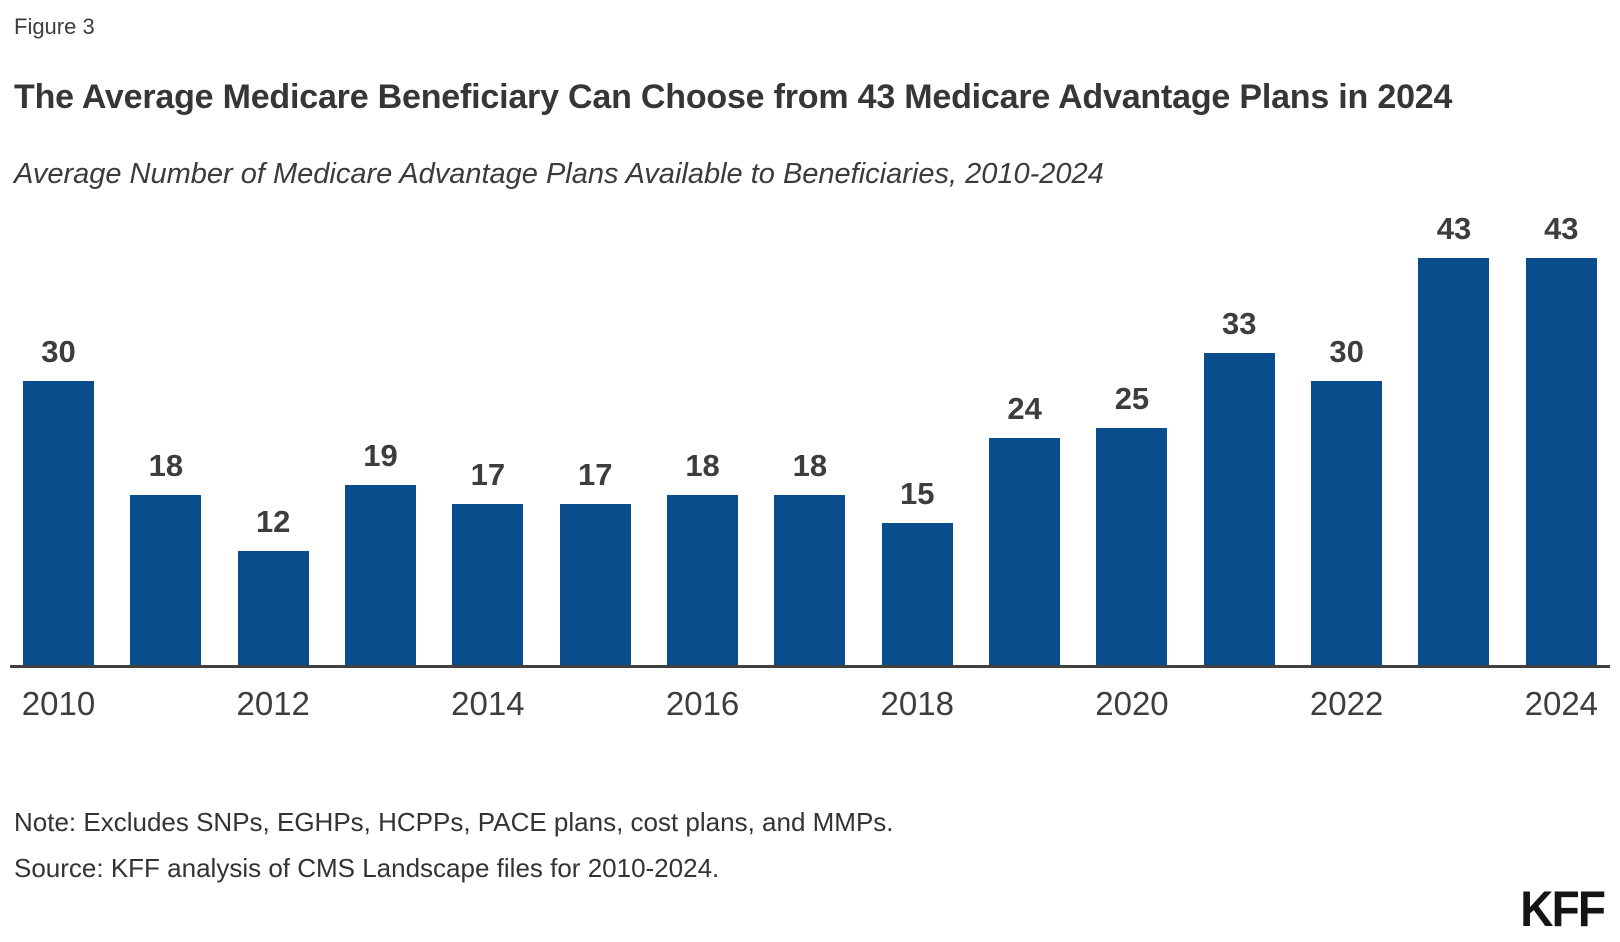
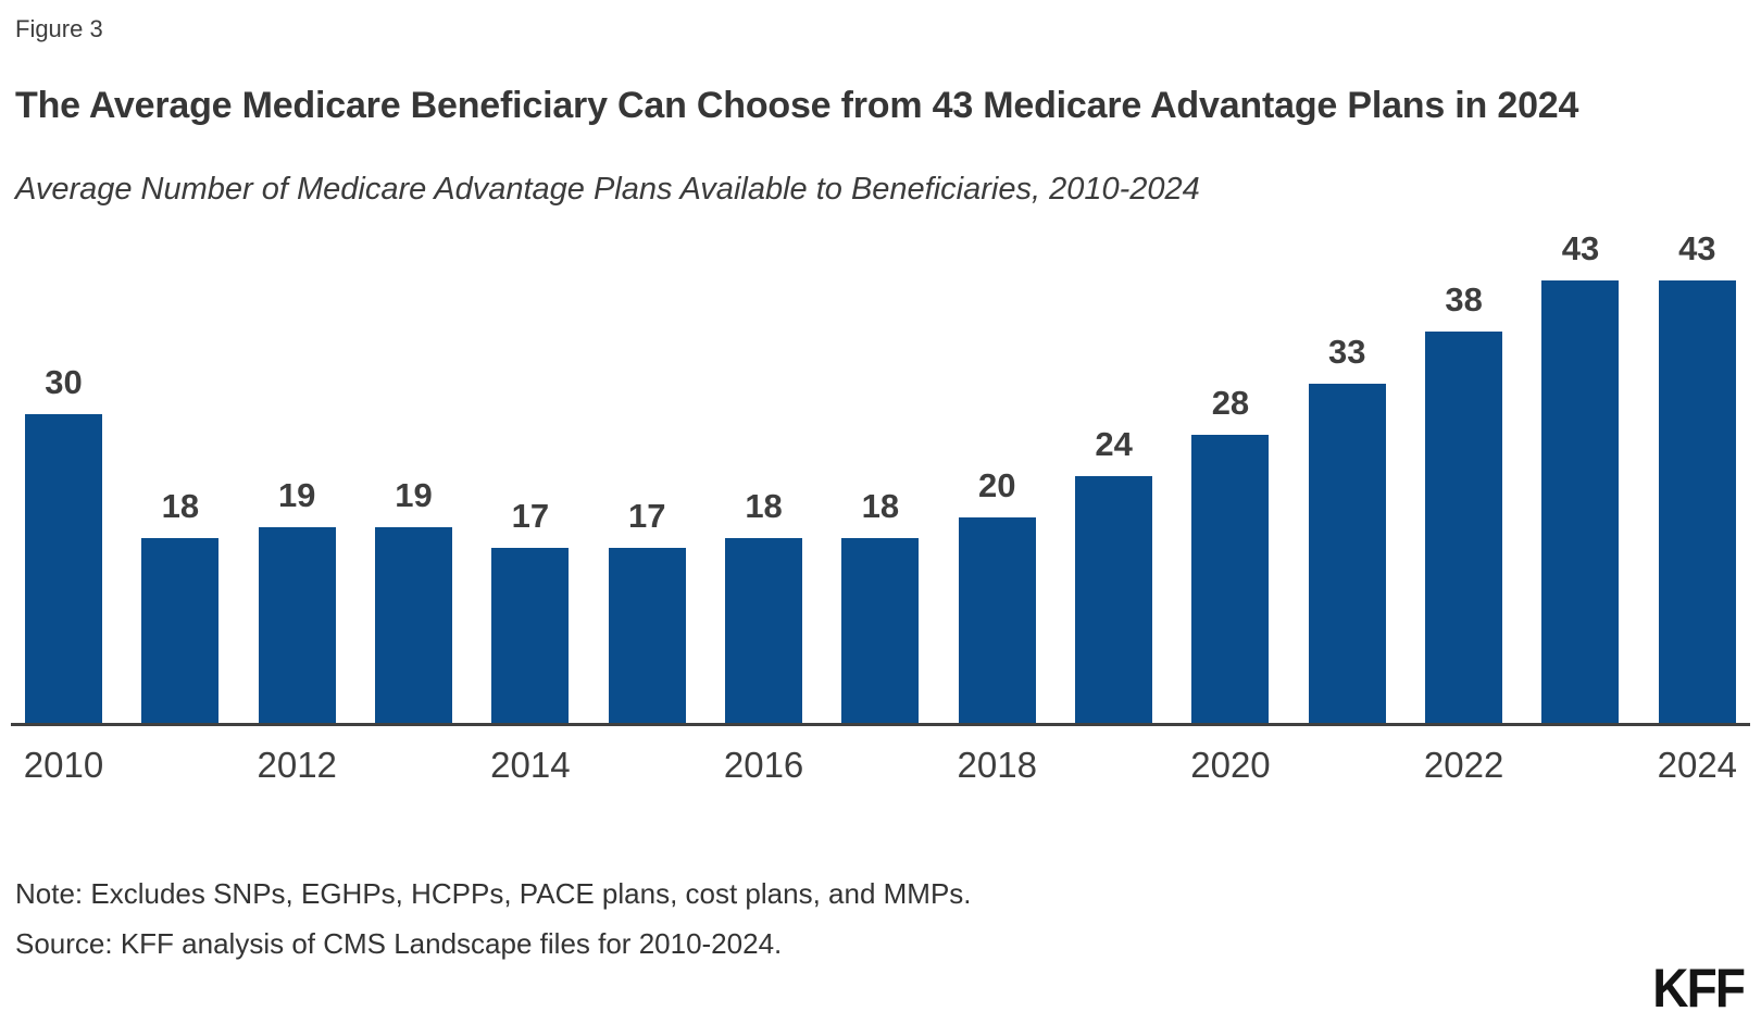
2012: 12 -> 19
2018: 15 -> 20
2020: 25 -> 28
2022: 30 -> 38
